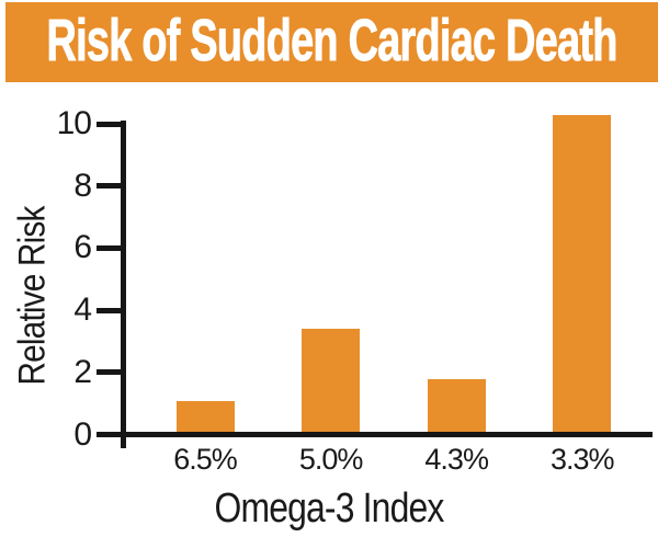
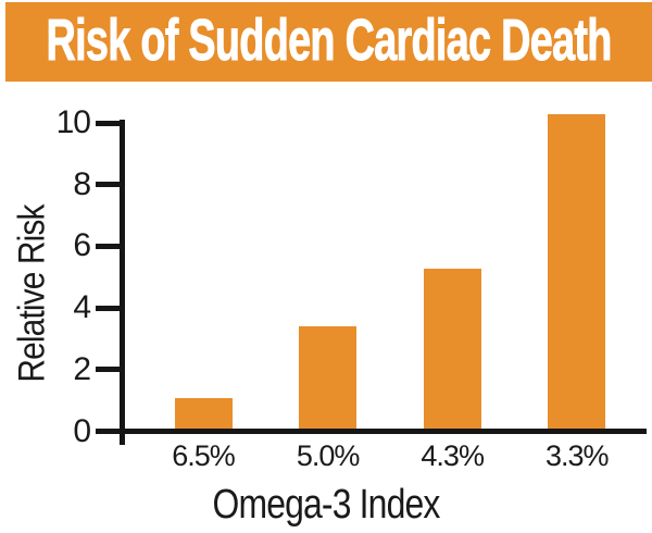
4.3%: 1.7 -> 5.2
